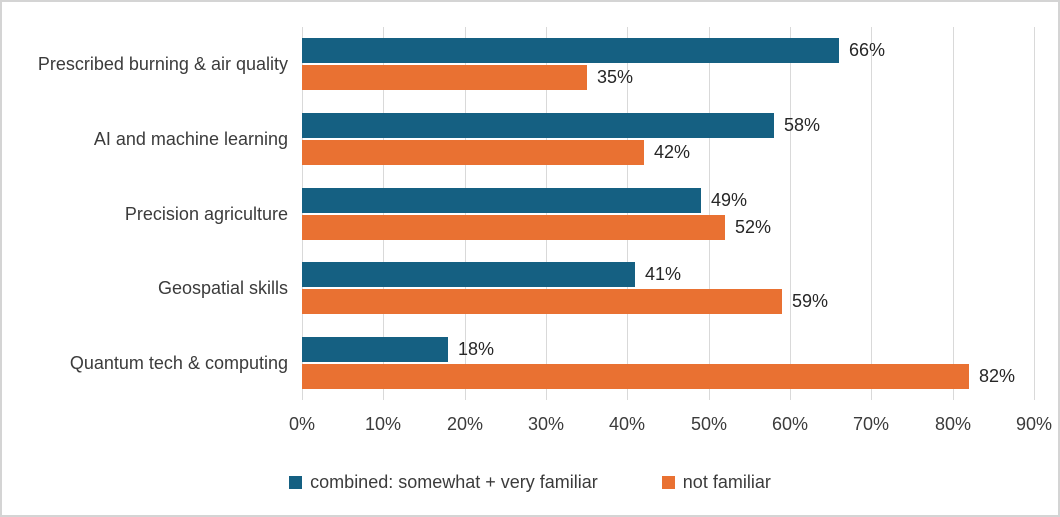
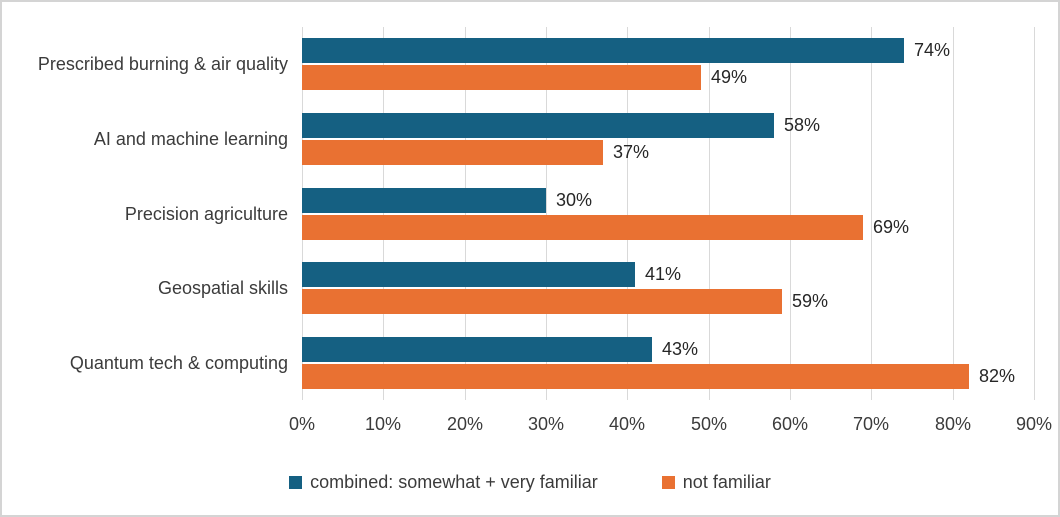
combined: somewhat + very familiar/Prescribed burning & air quality: 66% -> 74%
not familiar/Prescribed burning & air quality: 35% -> 49%
not familiar/AI and machine learning: 42% -> 37%
combined: somewhat + very familiar/Precision agriculture: 49% -> 30%
not familiar/Precision agriculture: 52% -> 69%
combined: somewhat + very familiar/Quantum tech & computing: 18% -> 43%
